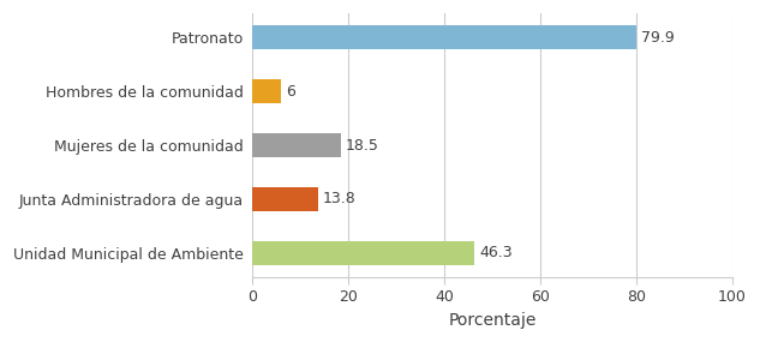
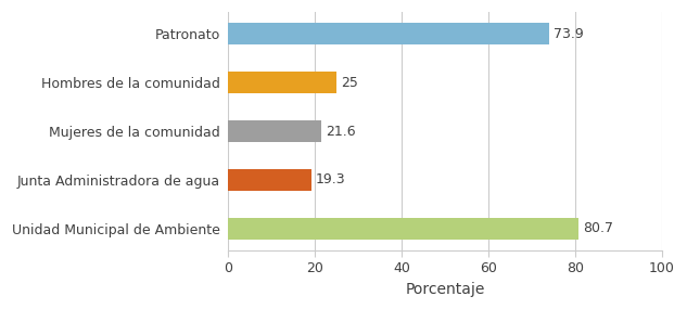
Patronato: 79.9 -> 73.9
Hombres de la comunidad: 6 -> 25
Mujeres de la comunidad: 18.5 -> 21.6
Junta Administradora de agua: 13.8 -> 19.3
Unidad Municipal de Ambiente: 46.3 -> 80.7
